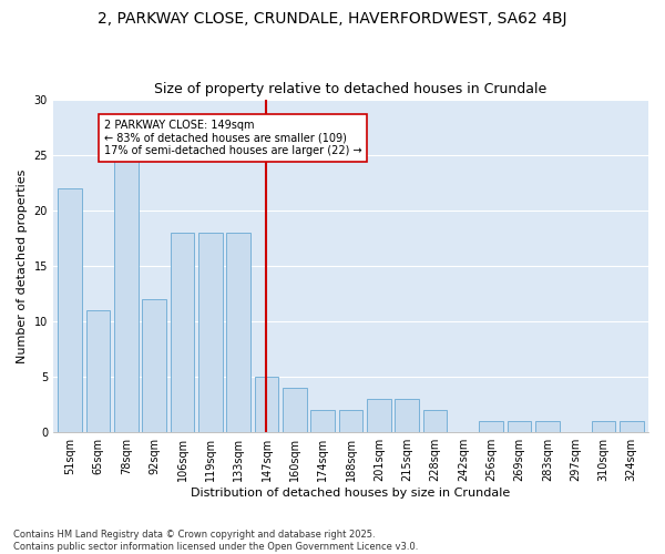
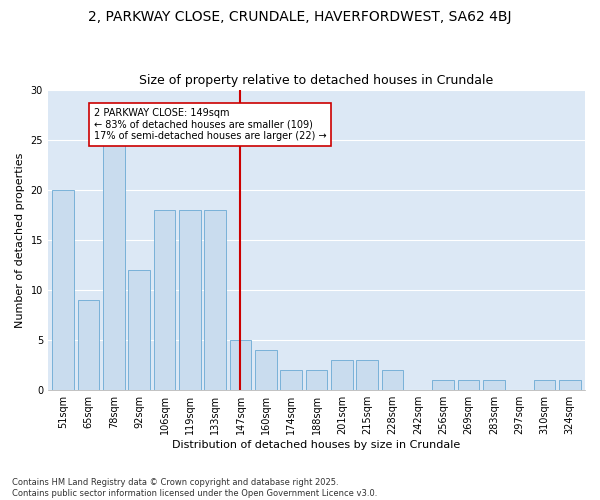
51sqm: 22 -> 20
65sqm: 11 -> 9
